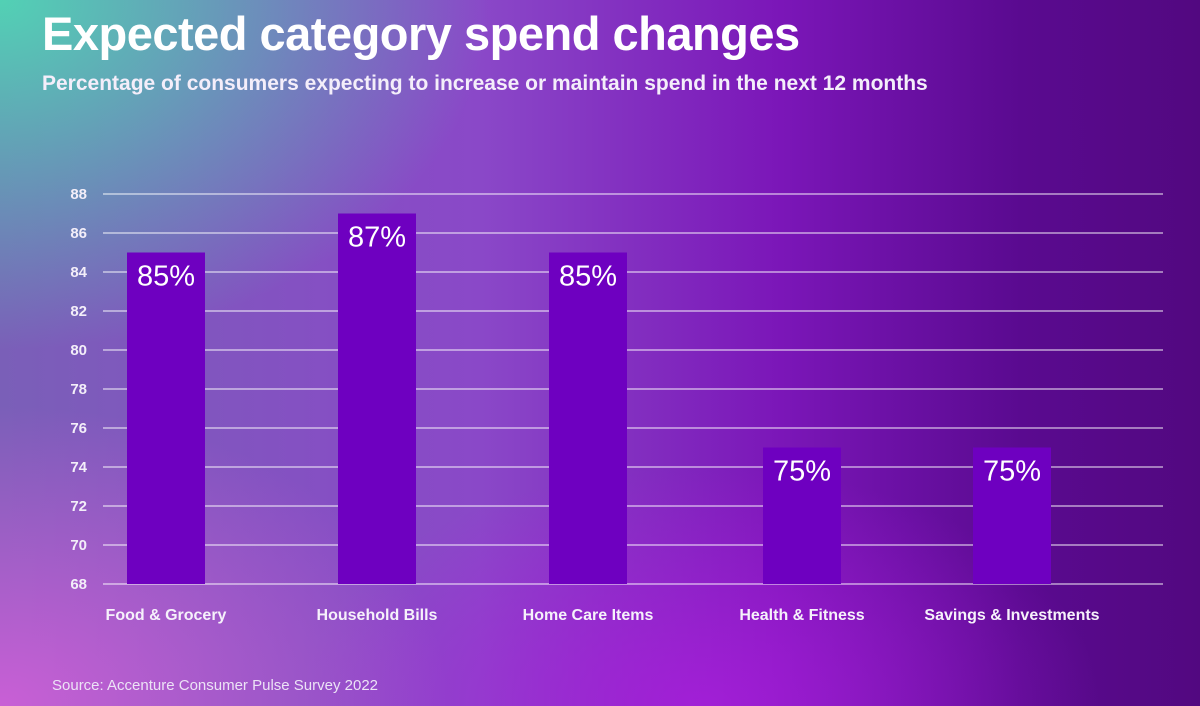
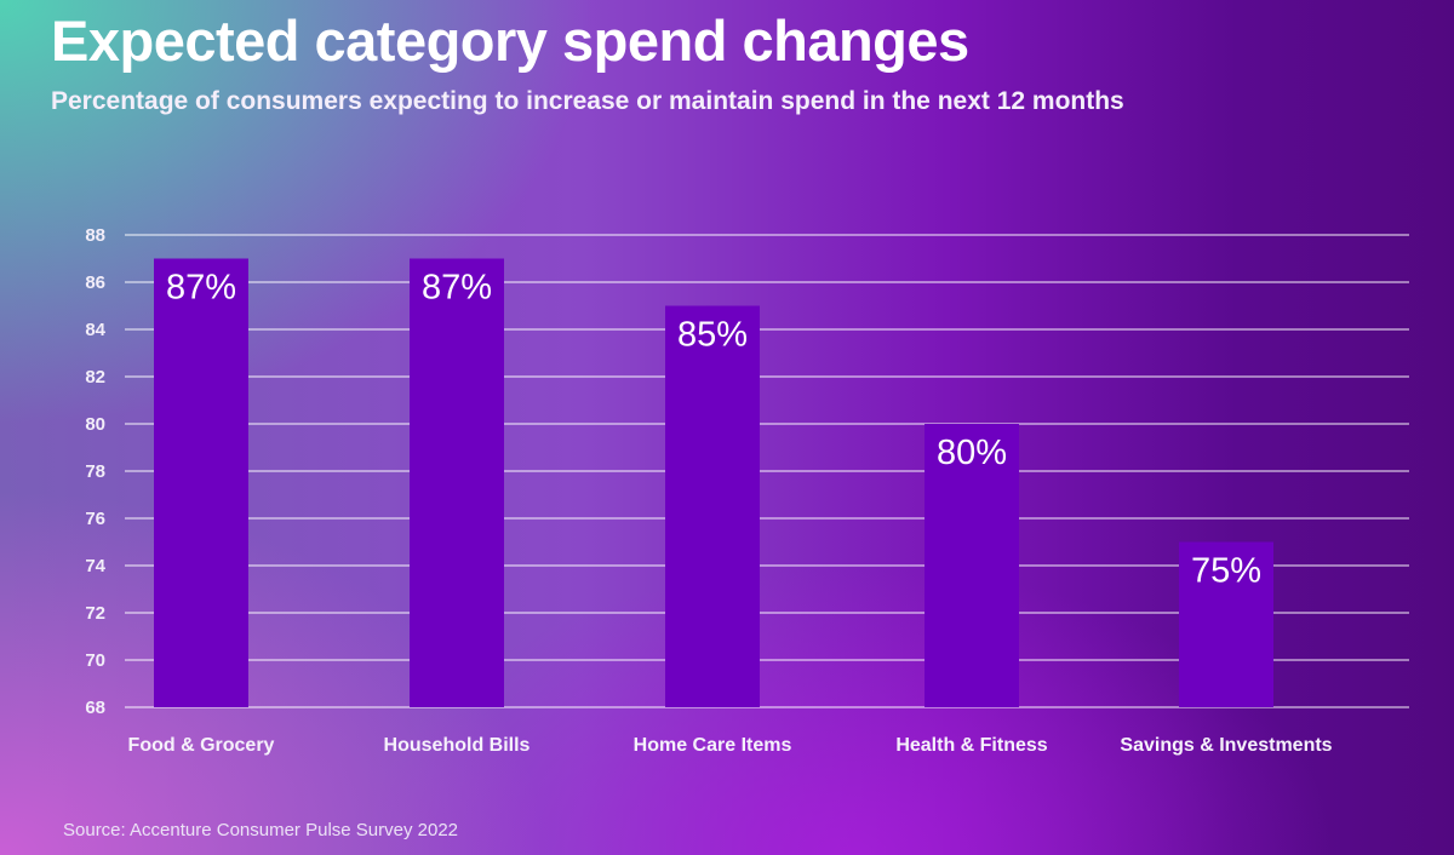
Food & Grocery: 85% -> 87%
Health & Fitness: 75% -> 80%
